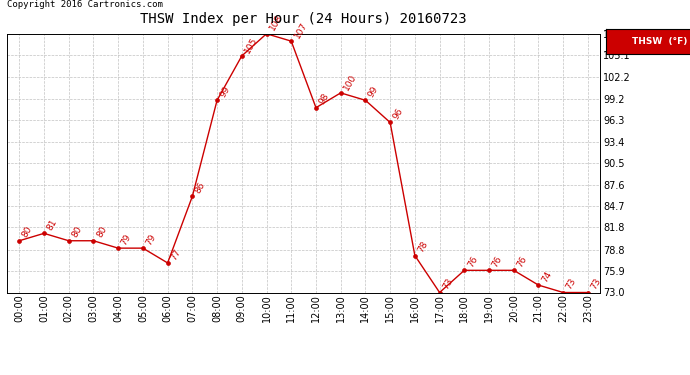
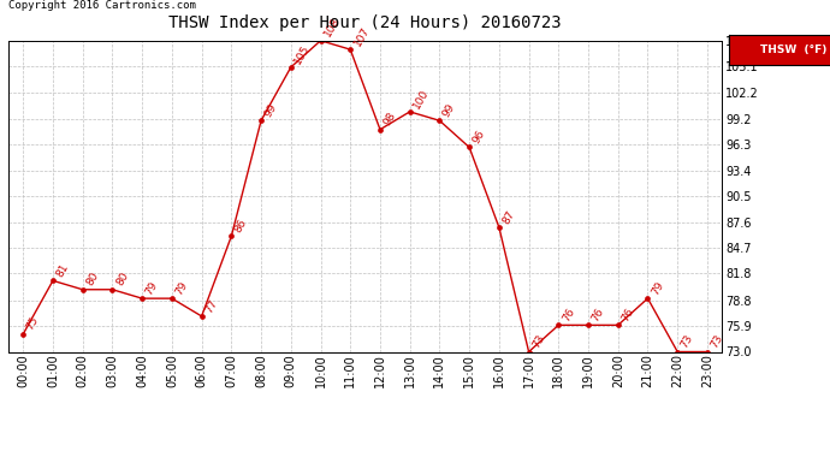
00:00: 80 -> 75
16:00: 78 -> 87
21:00: 74 -> 79
